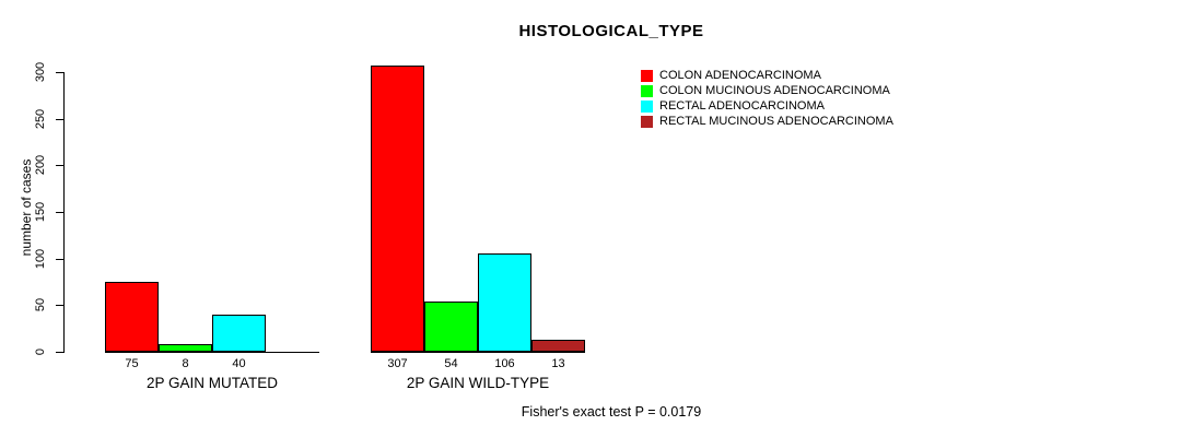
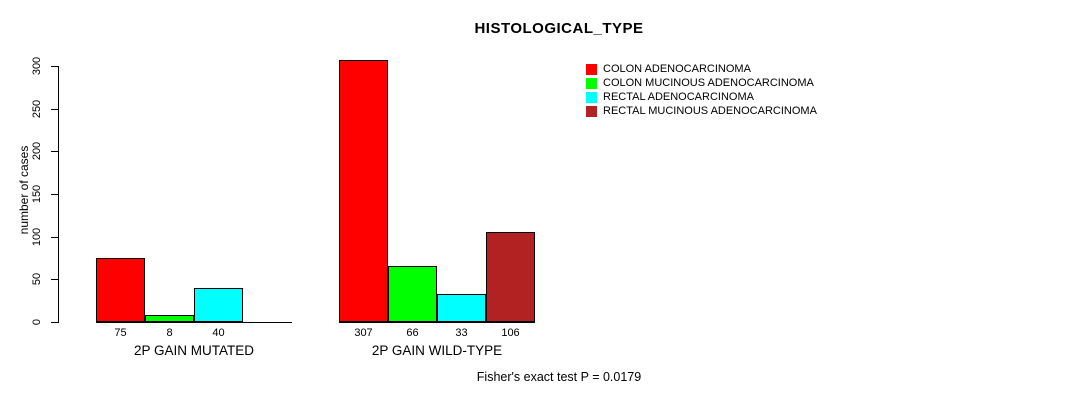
COLON MUCINOUS ADENOCARCINOMA/2P GAIN WILD-TYPE: 54 -> 66
RECTAL ADENOCARCINOMA/2P GAIN WILD-TYPE: 106 -> 33
RECTAL MUCINOUS ADENOCARCINOMA/2P GAIN WILD-TYPE: 13 -> 106
